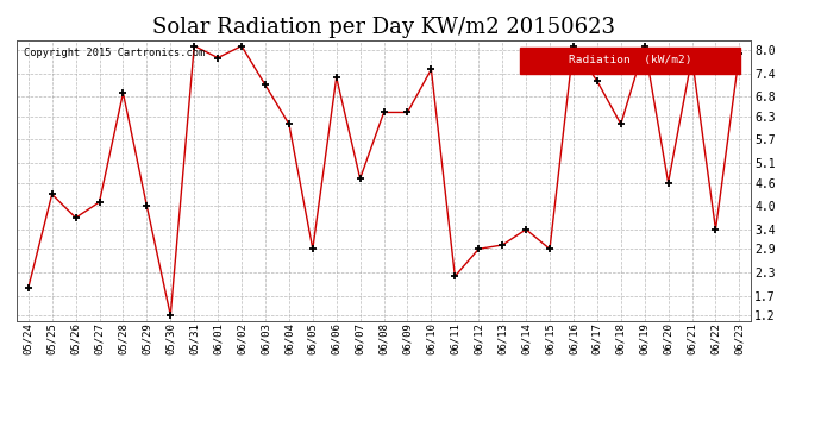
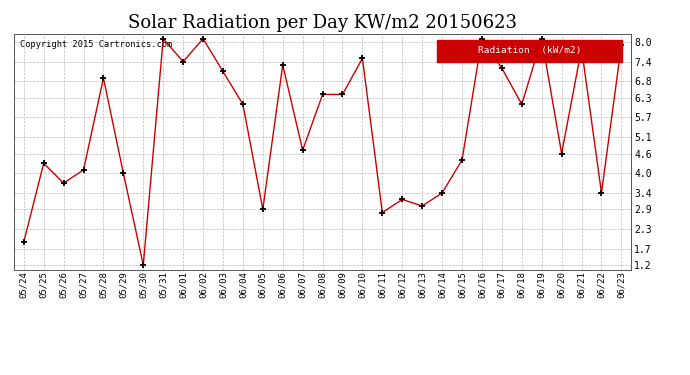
06/01: 7.8 -> 7.4
06/11: 2.2 -> 2.8
06/12: 2.9 -> 3.2
06/15: 2.9 -> 4.4
